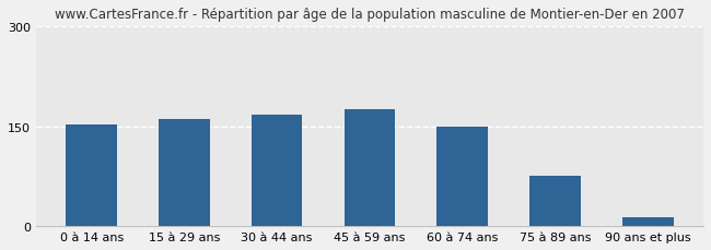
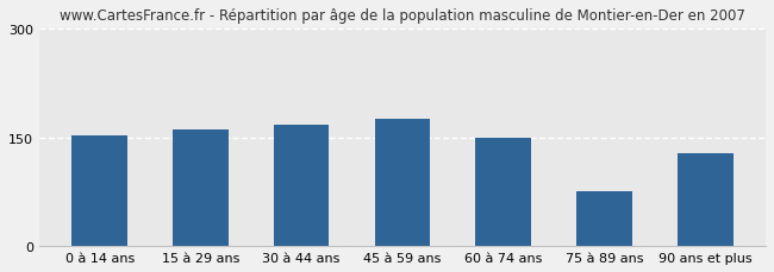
90 ans et plus: 13 -> 128
